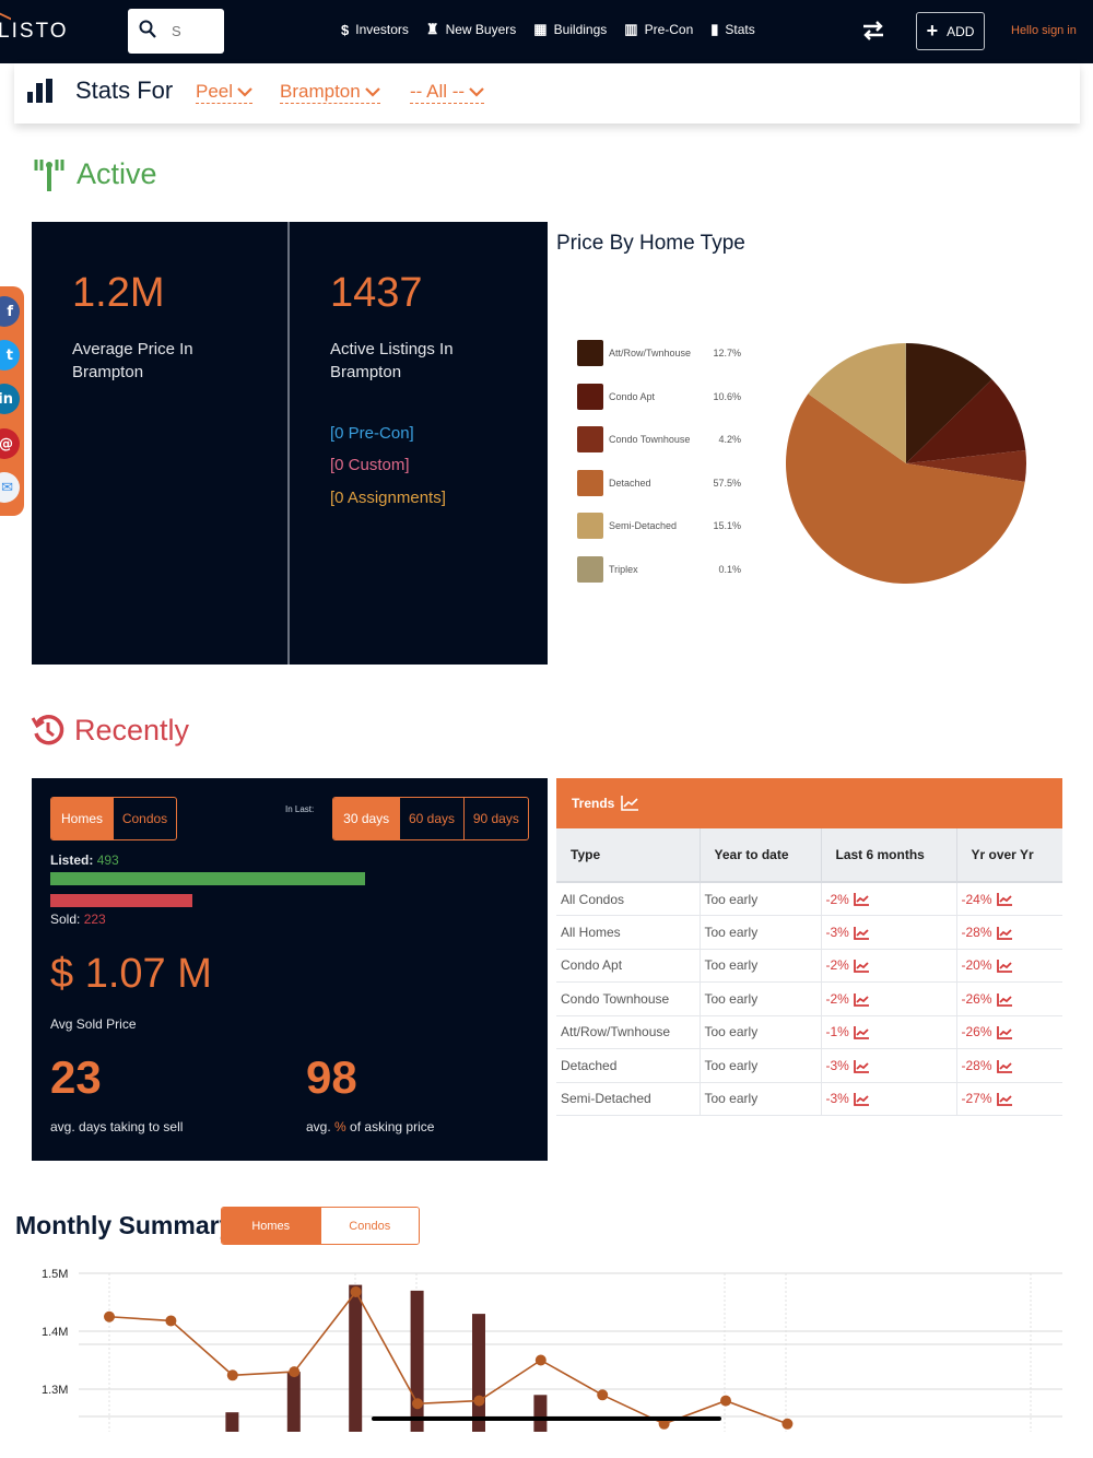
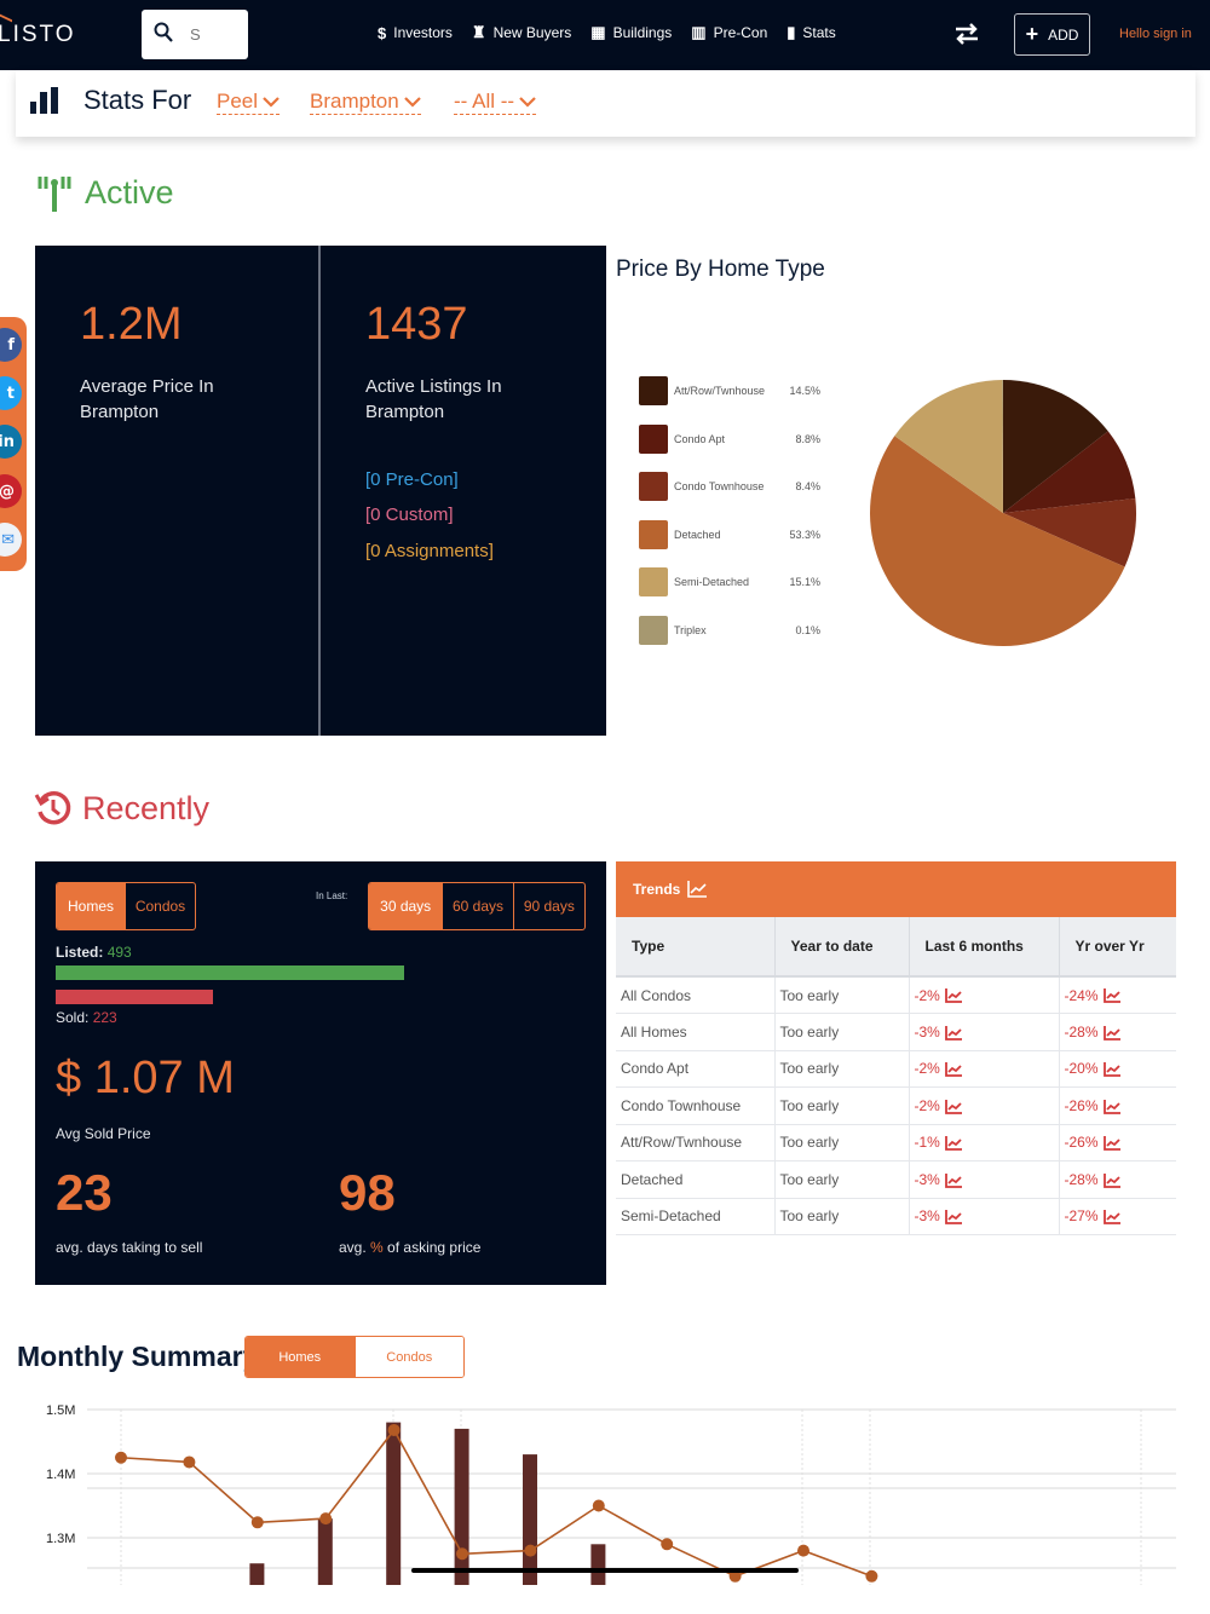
Price By Home Type/Att/Row/Twnhouse: 12.7% -> 14.5%
Price By Home Type/Condo Apt: 10.6% -> 8.8%
Price By Home Type/Condo Townhouse: 4.2% -> 8.4%
Price By Home Type/Detached: 57.5% -> 53.3%
